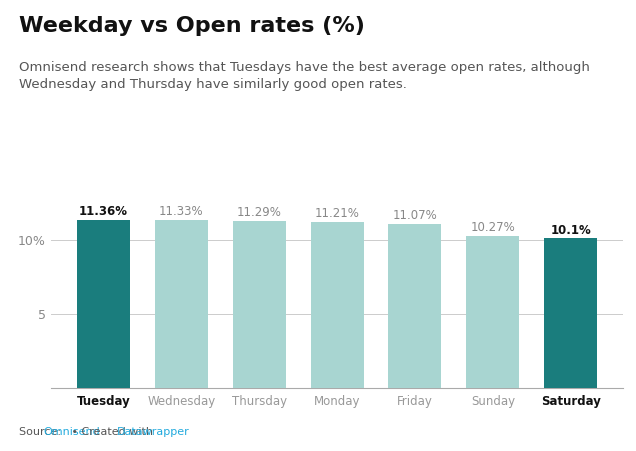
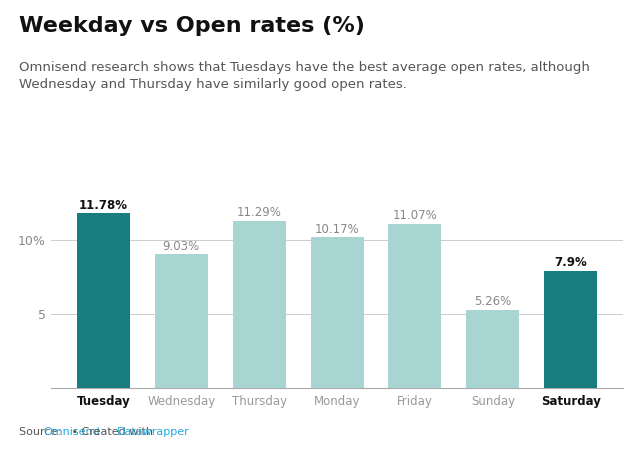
Tuesday: 11.36% -> 11.78%
Wednesday: 11.33% -> 9.03%
Monday: 11.21% -> 10.17%
Sunday: 10.27% -> 5.26%
Saturday: 10.1% -> 7.9%
